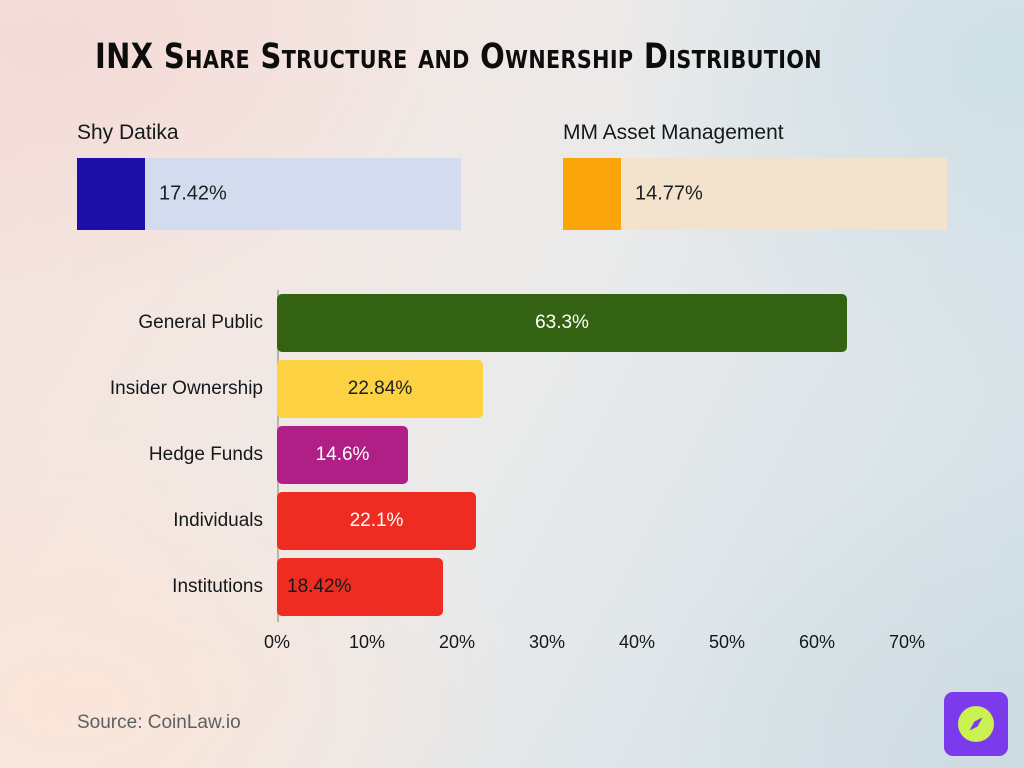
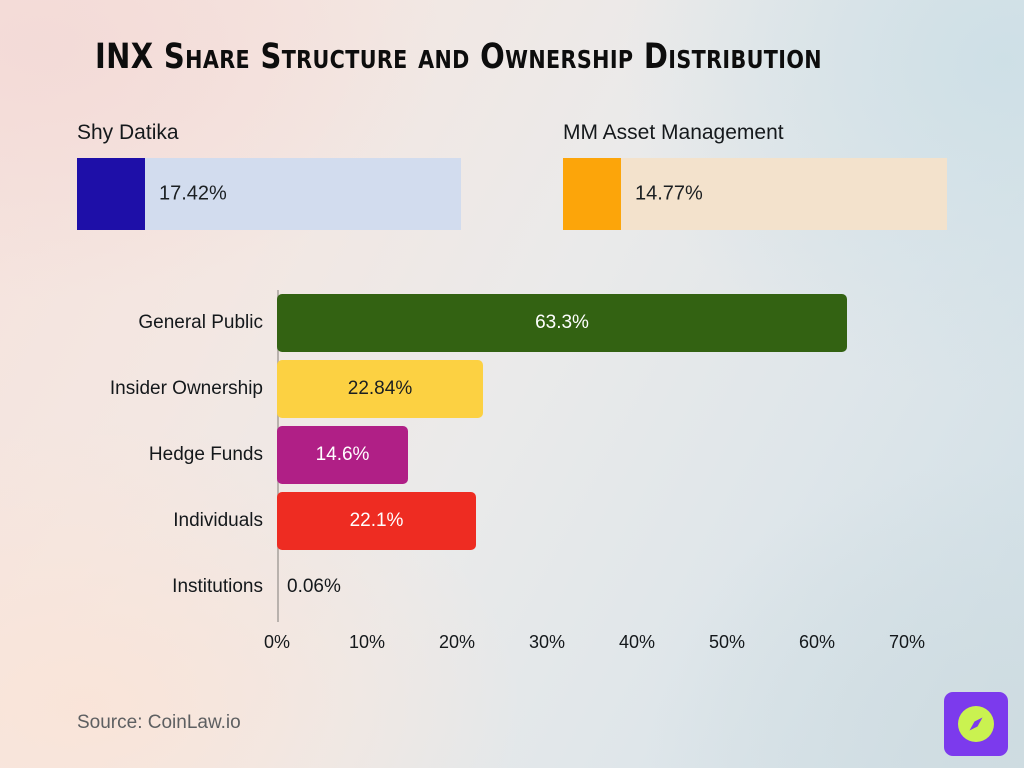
Institutions: 18.42% -> 0.06%
